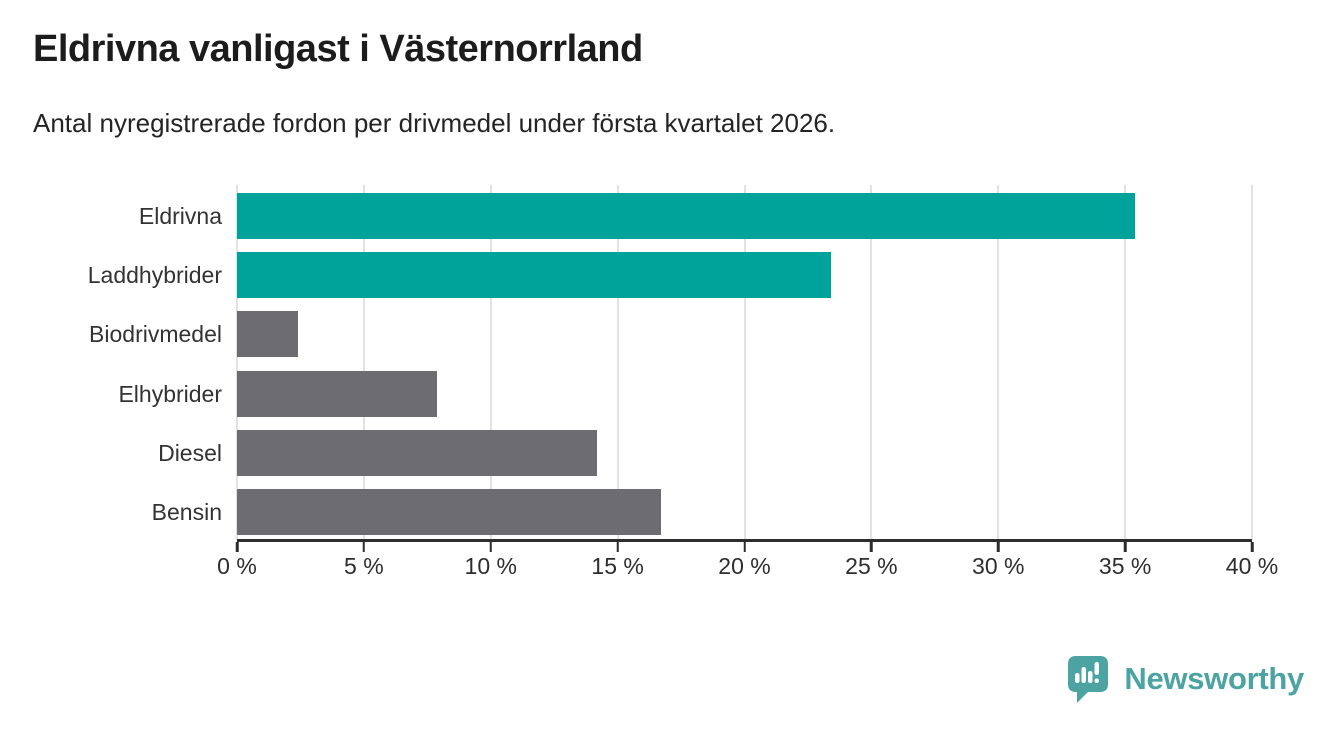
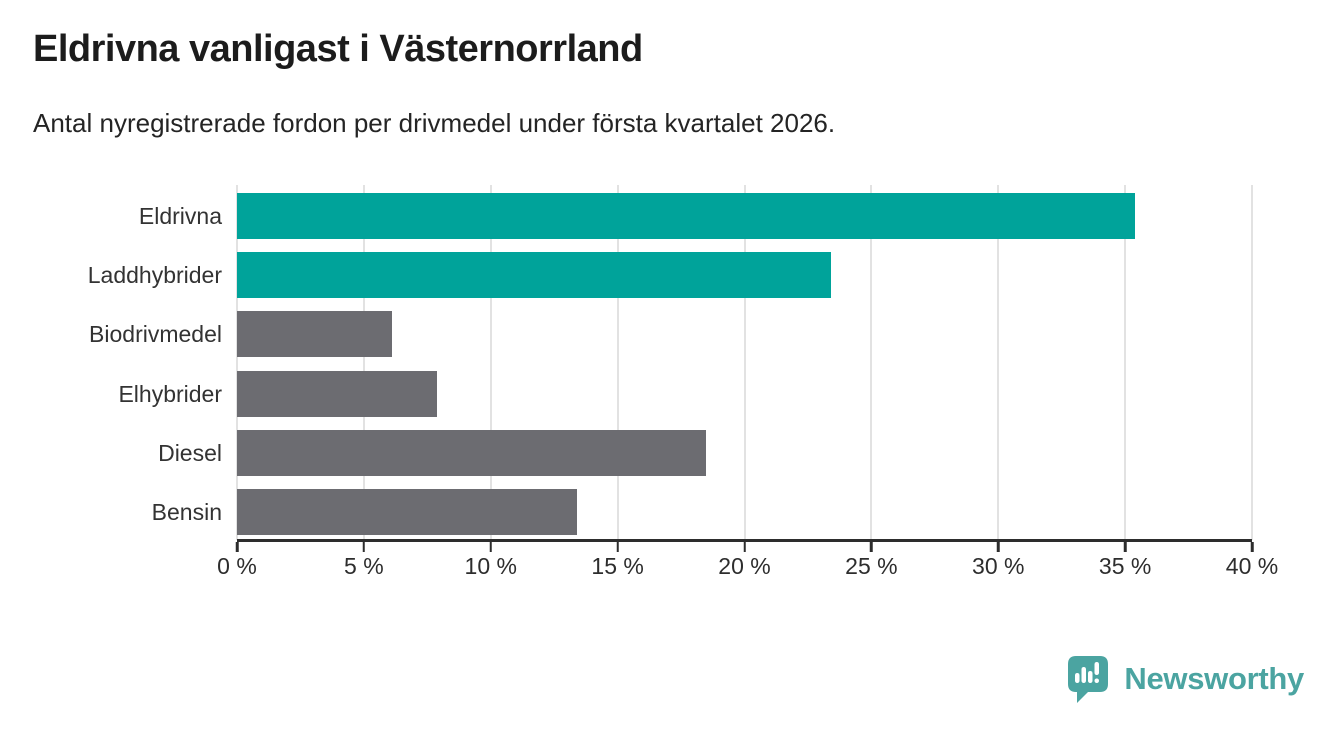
Biodrivmedel: 2.4% -> 6.1%
Diesel: 14.2% -> 18.5%
Bensin: 16.7% -> 13.4%
